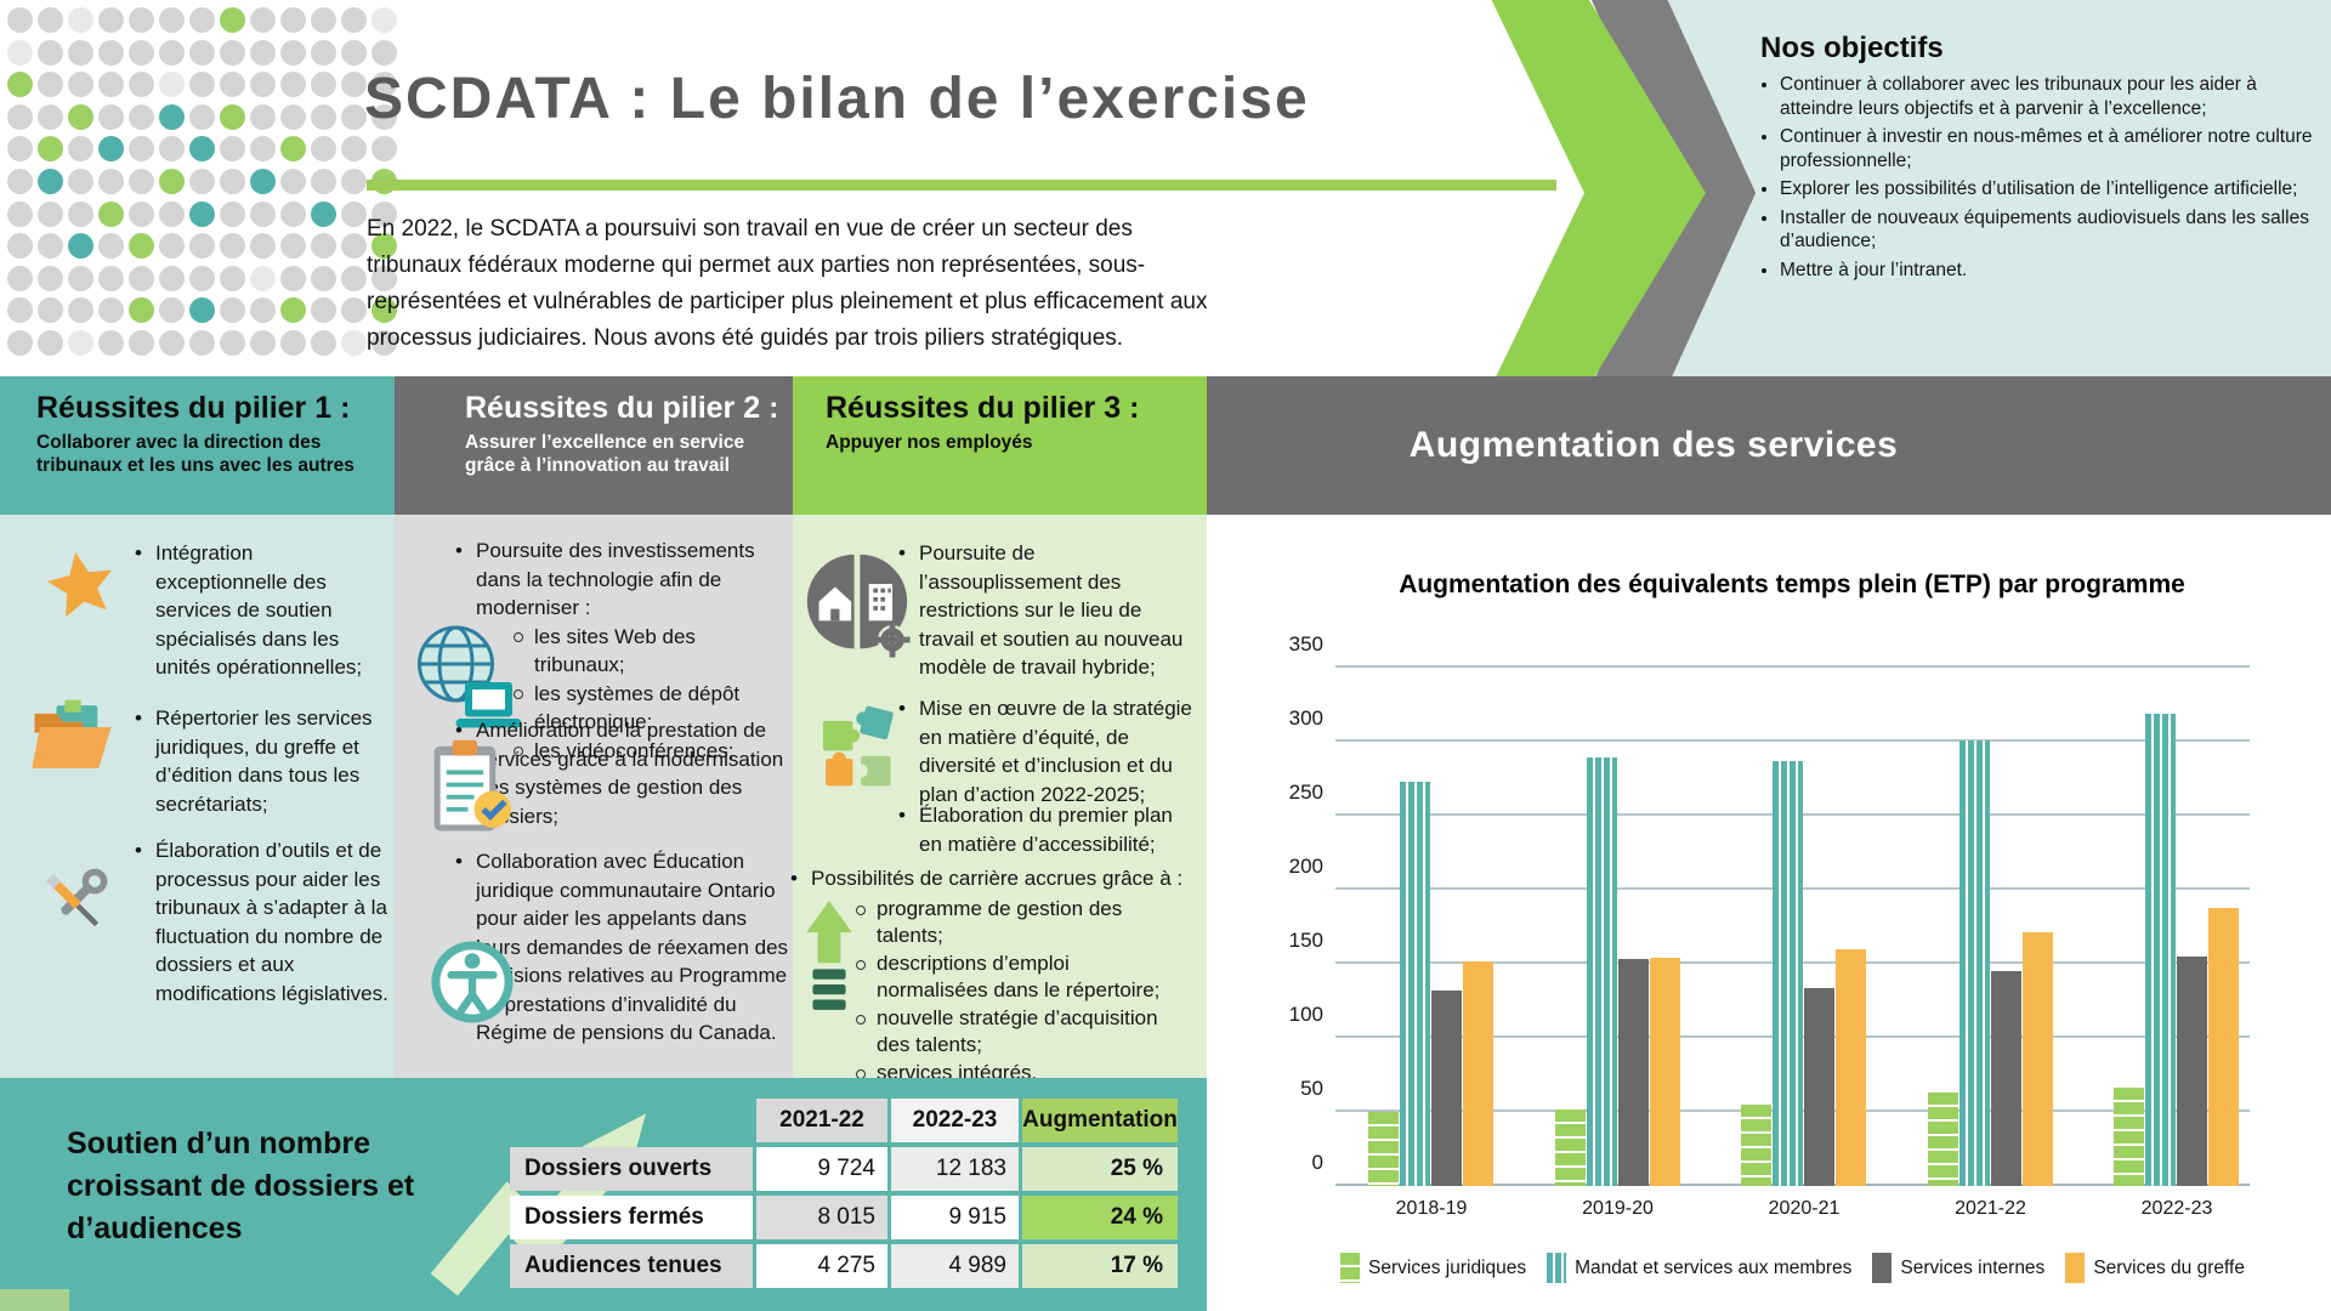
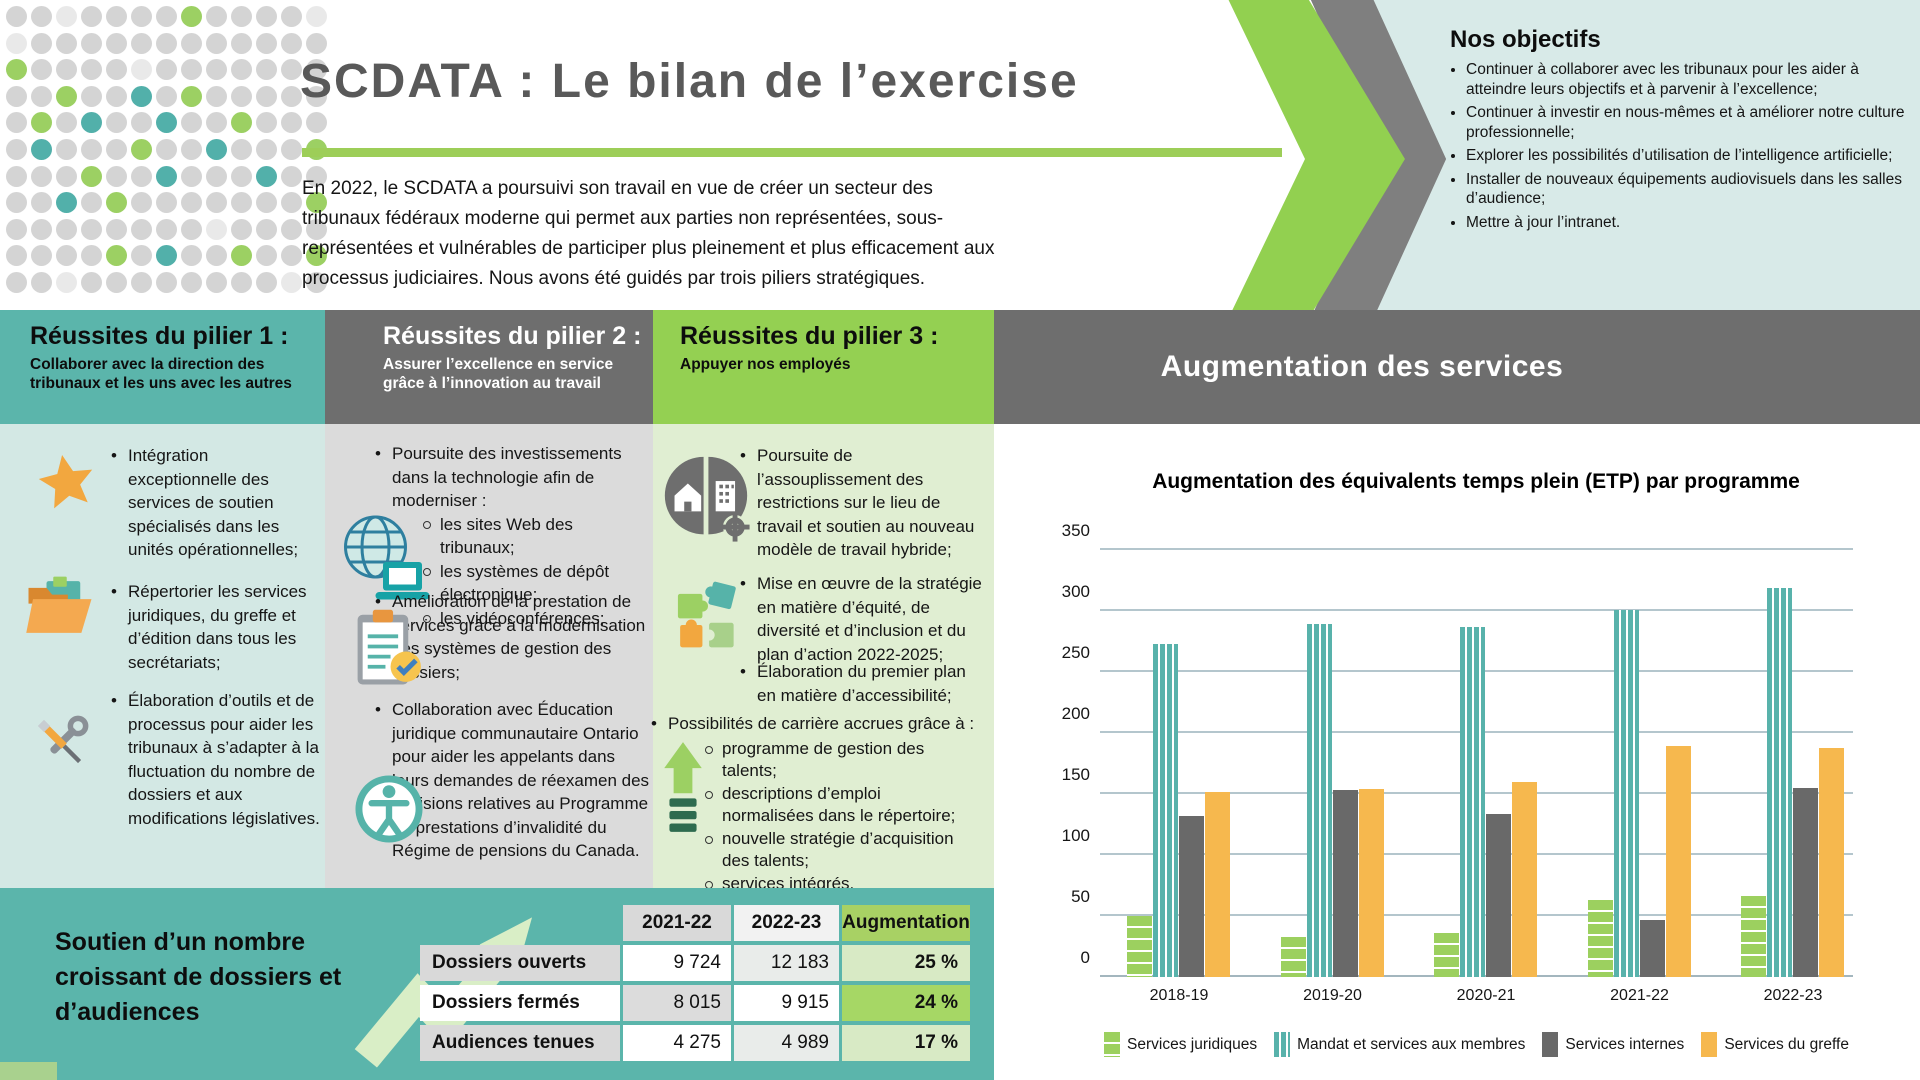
Services juridiques/2019-20: 52 -> 33
Services juridiques/2020-21: 55 -> 36
Services internes/2021-22: 145 -> 47
Services du greffe/2021-22: 171 -> 189
